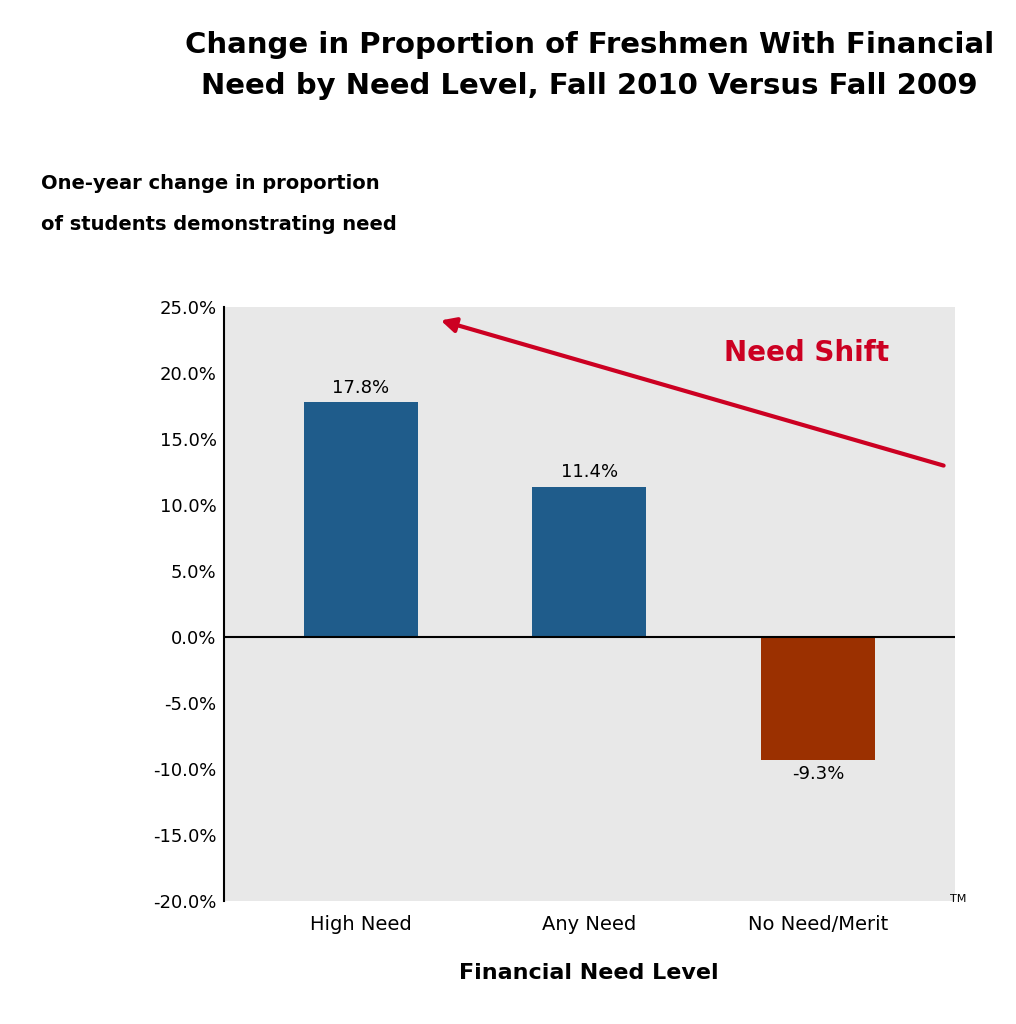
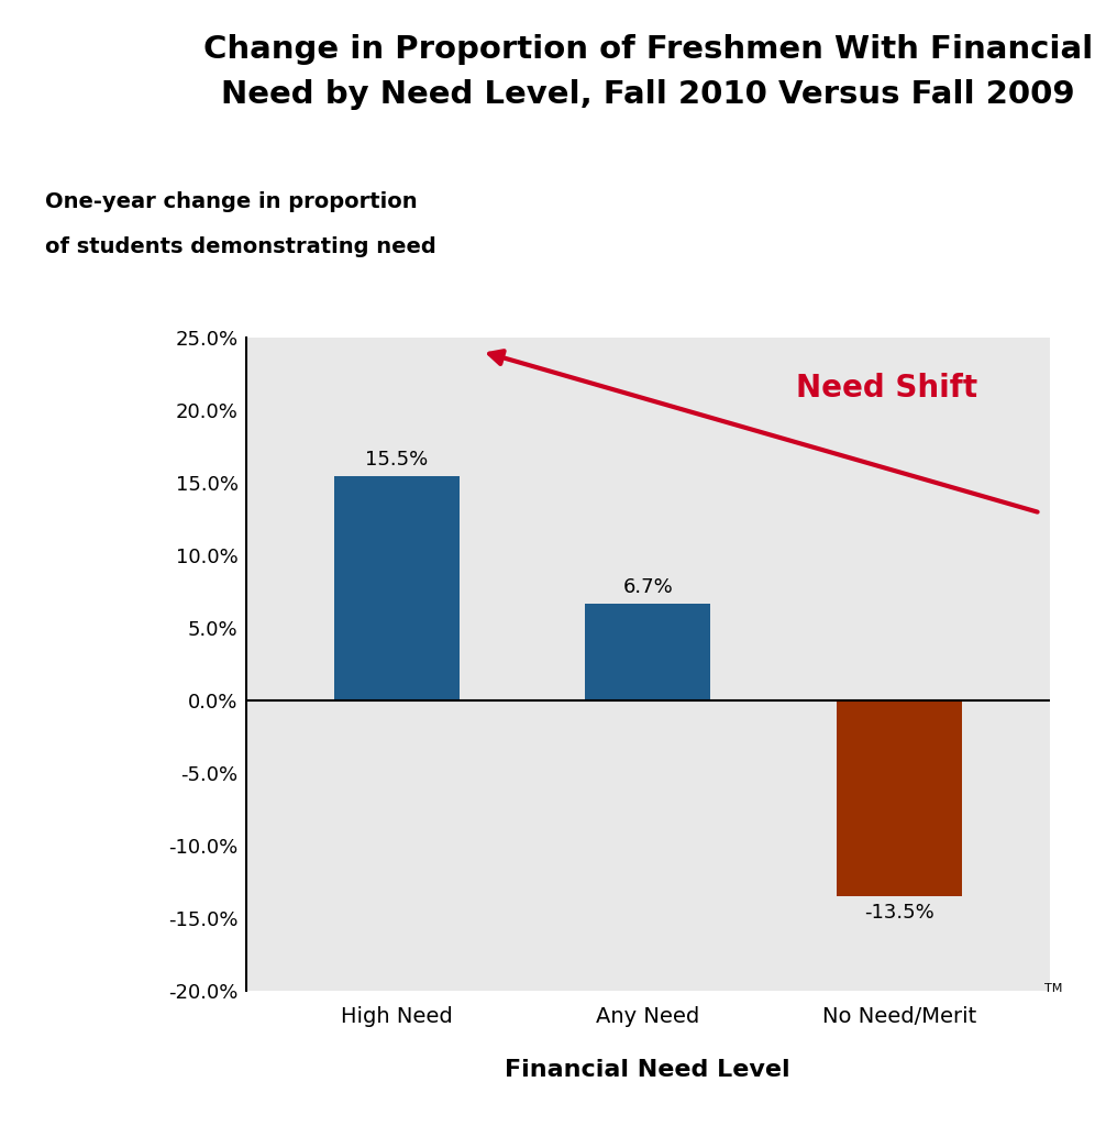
High Need: 17.8% -> 15.5%
Any Need: 11.4% -> 6.7%
No Need/Merit: -9.3% -> -13.5%
